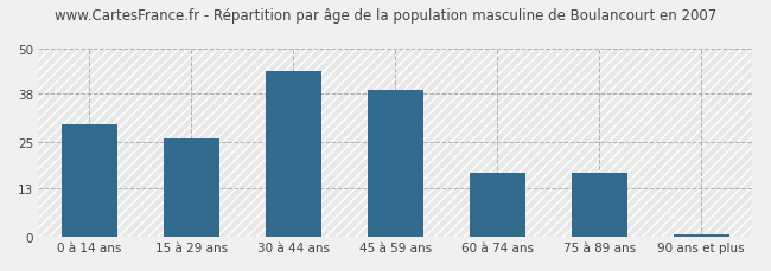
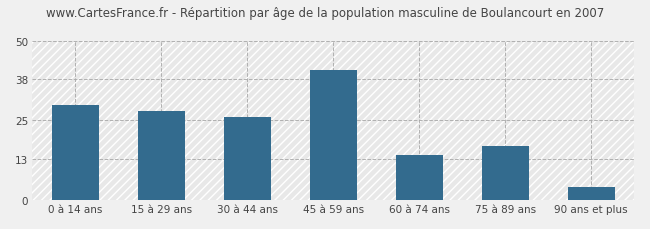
15 à 29 ans: 26.0 -> 28.0
30 à 44 ans: 44.0 -> 26.0
45 à 59 ans: 39.0 -> 41.0
60 à 74 ans: 17.0 -> 14.0
90 ans et plus: 0.5 -> 4.0
